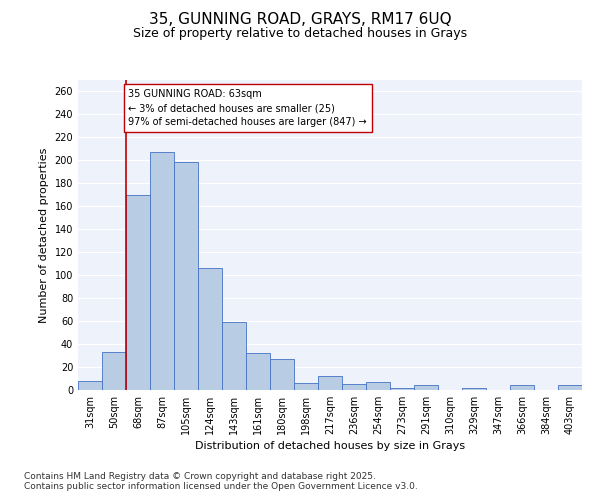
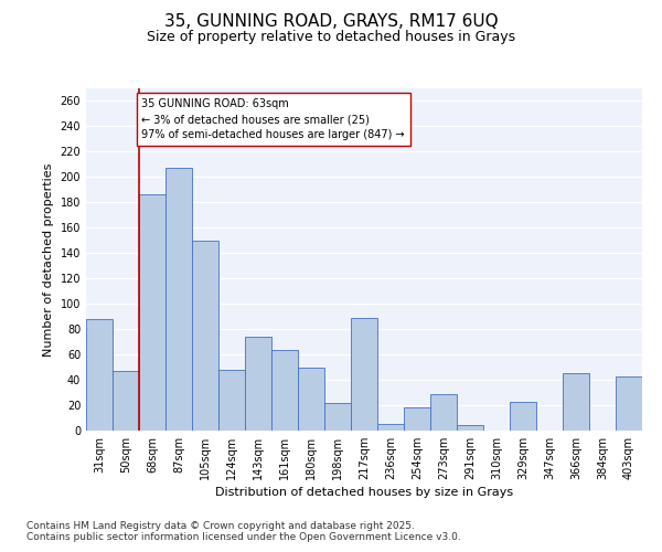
31sqm: 8 -> 88
50sqm: 33 -> 47
68sqm: 170 -> 186
105sqm: 199 -> 150
124sqm: 106 -> 48
143sqm: 59 -> 74
161sqm: 32 -> 64
180sqm: 27 -> 50
198sqm: 6 -> 22
217sqm: 12 -> 89
254sqm: 7 -> 18
273sqm: 2 -> 29
329sqm: 2 -> 23
366sqm: 4 -> 45
403sqm: 4 -> 43
